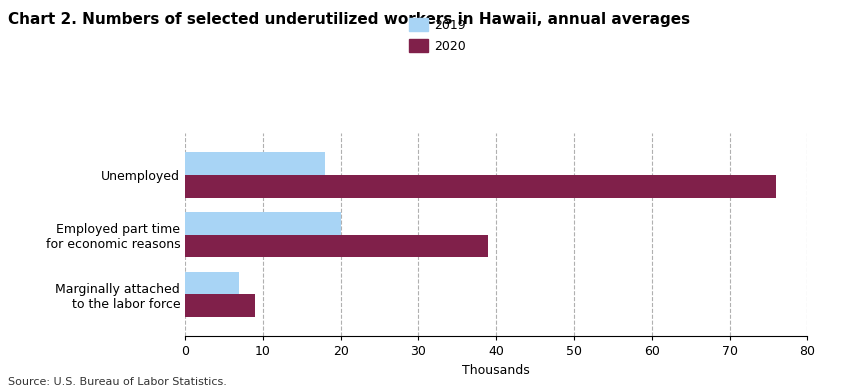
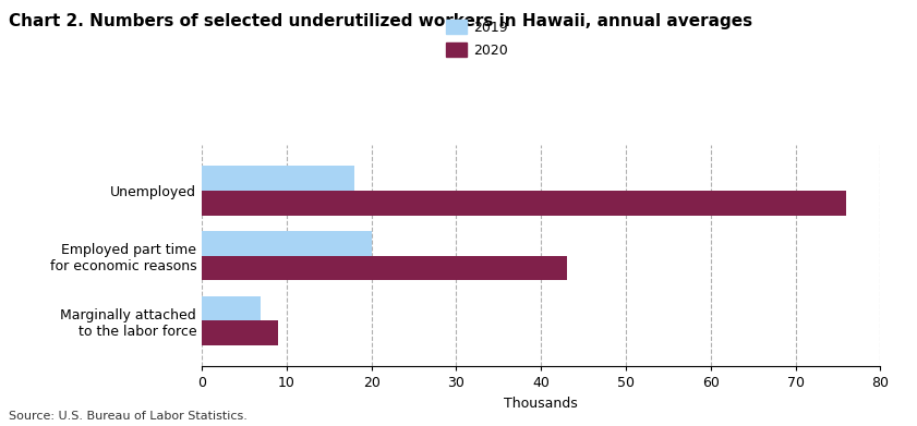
2020/Employed part time for economic reasons: 39 -> 43
